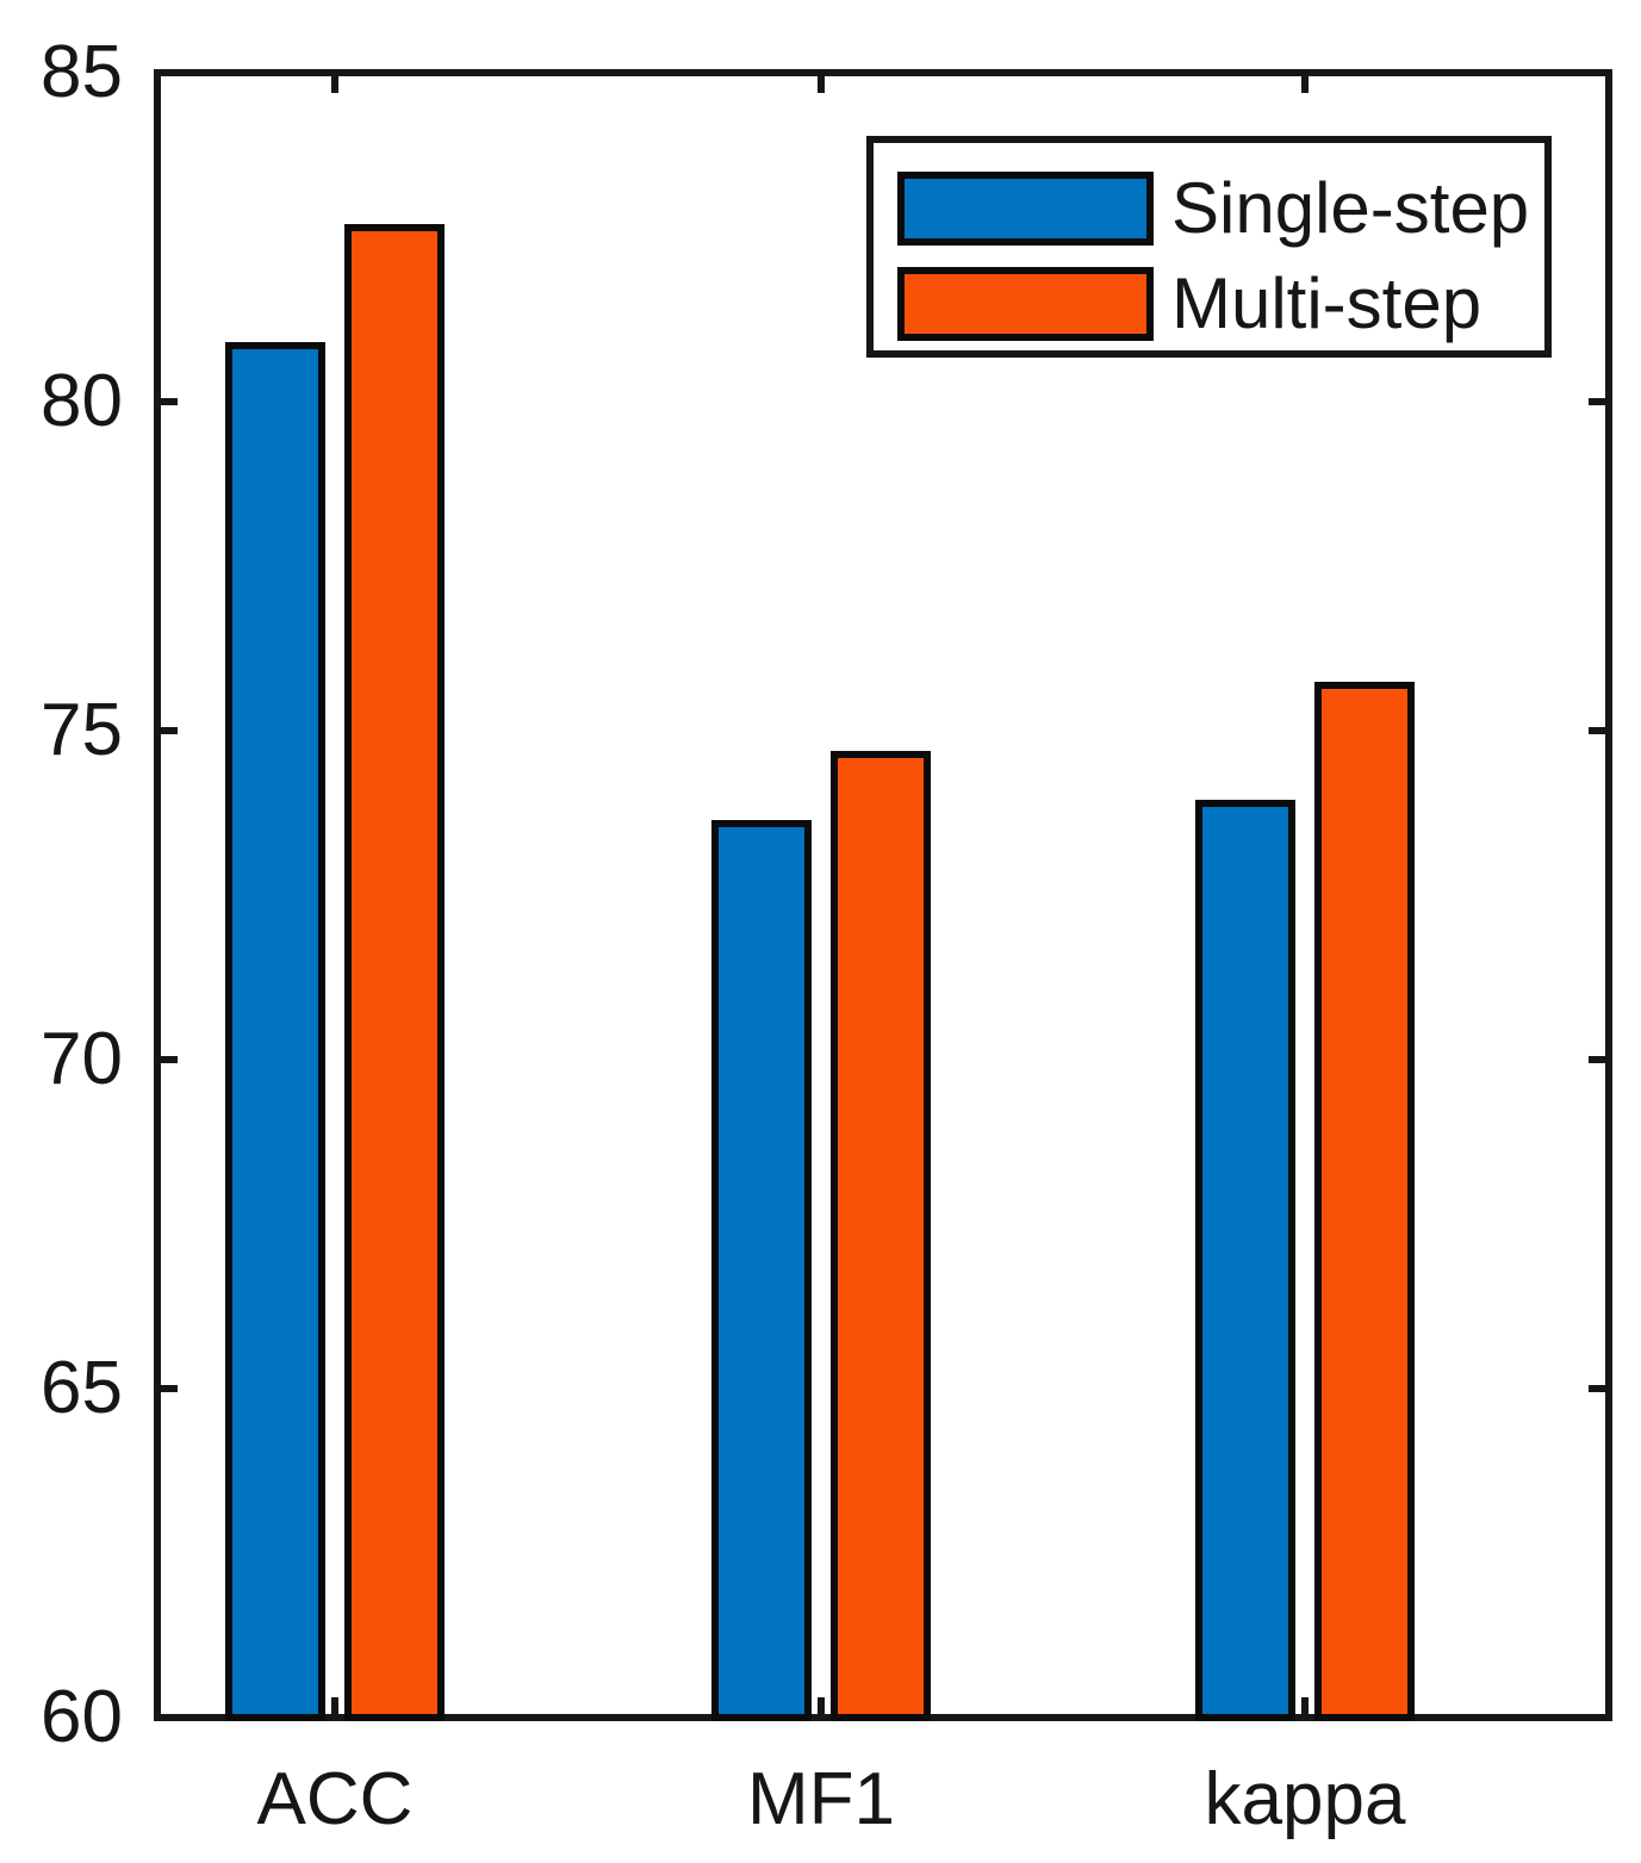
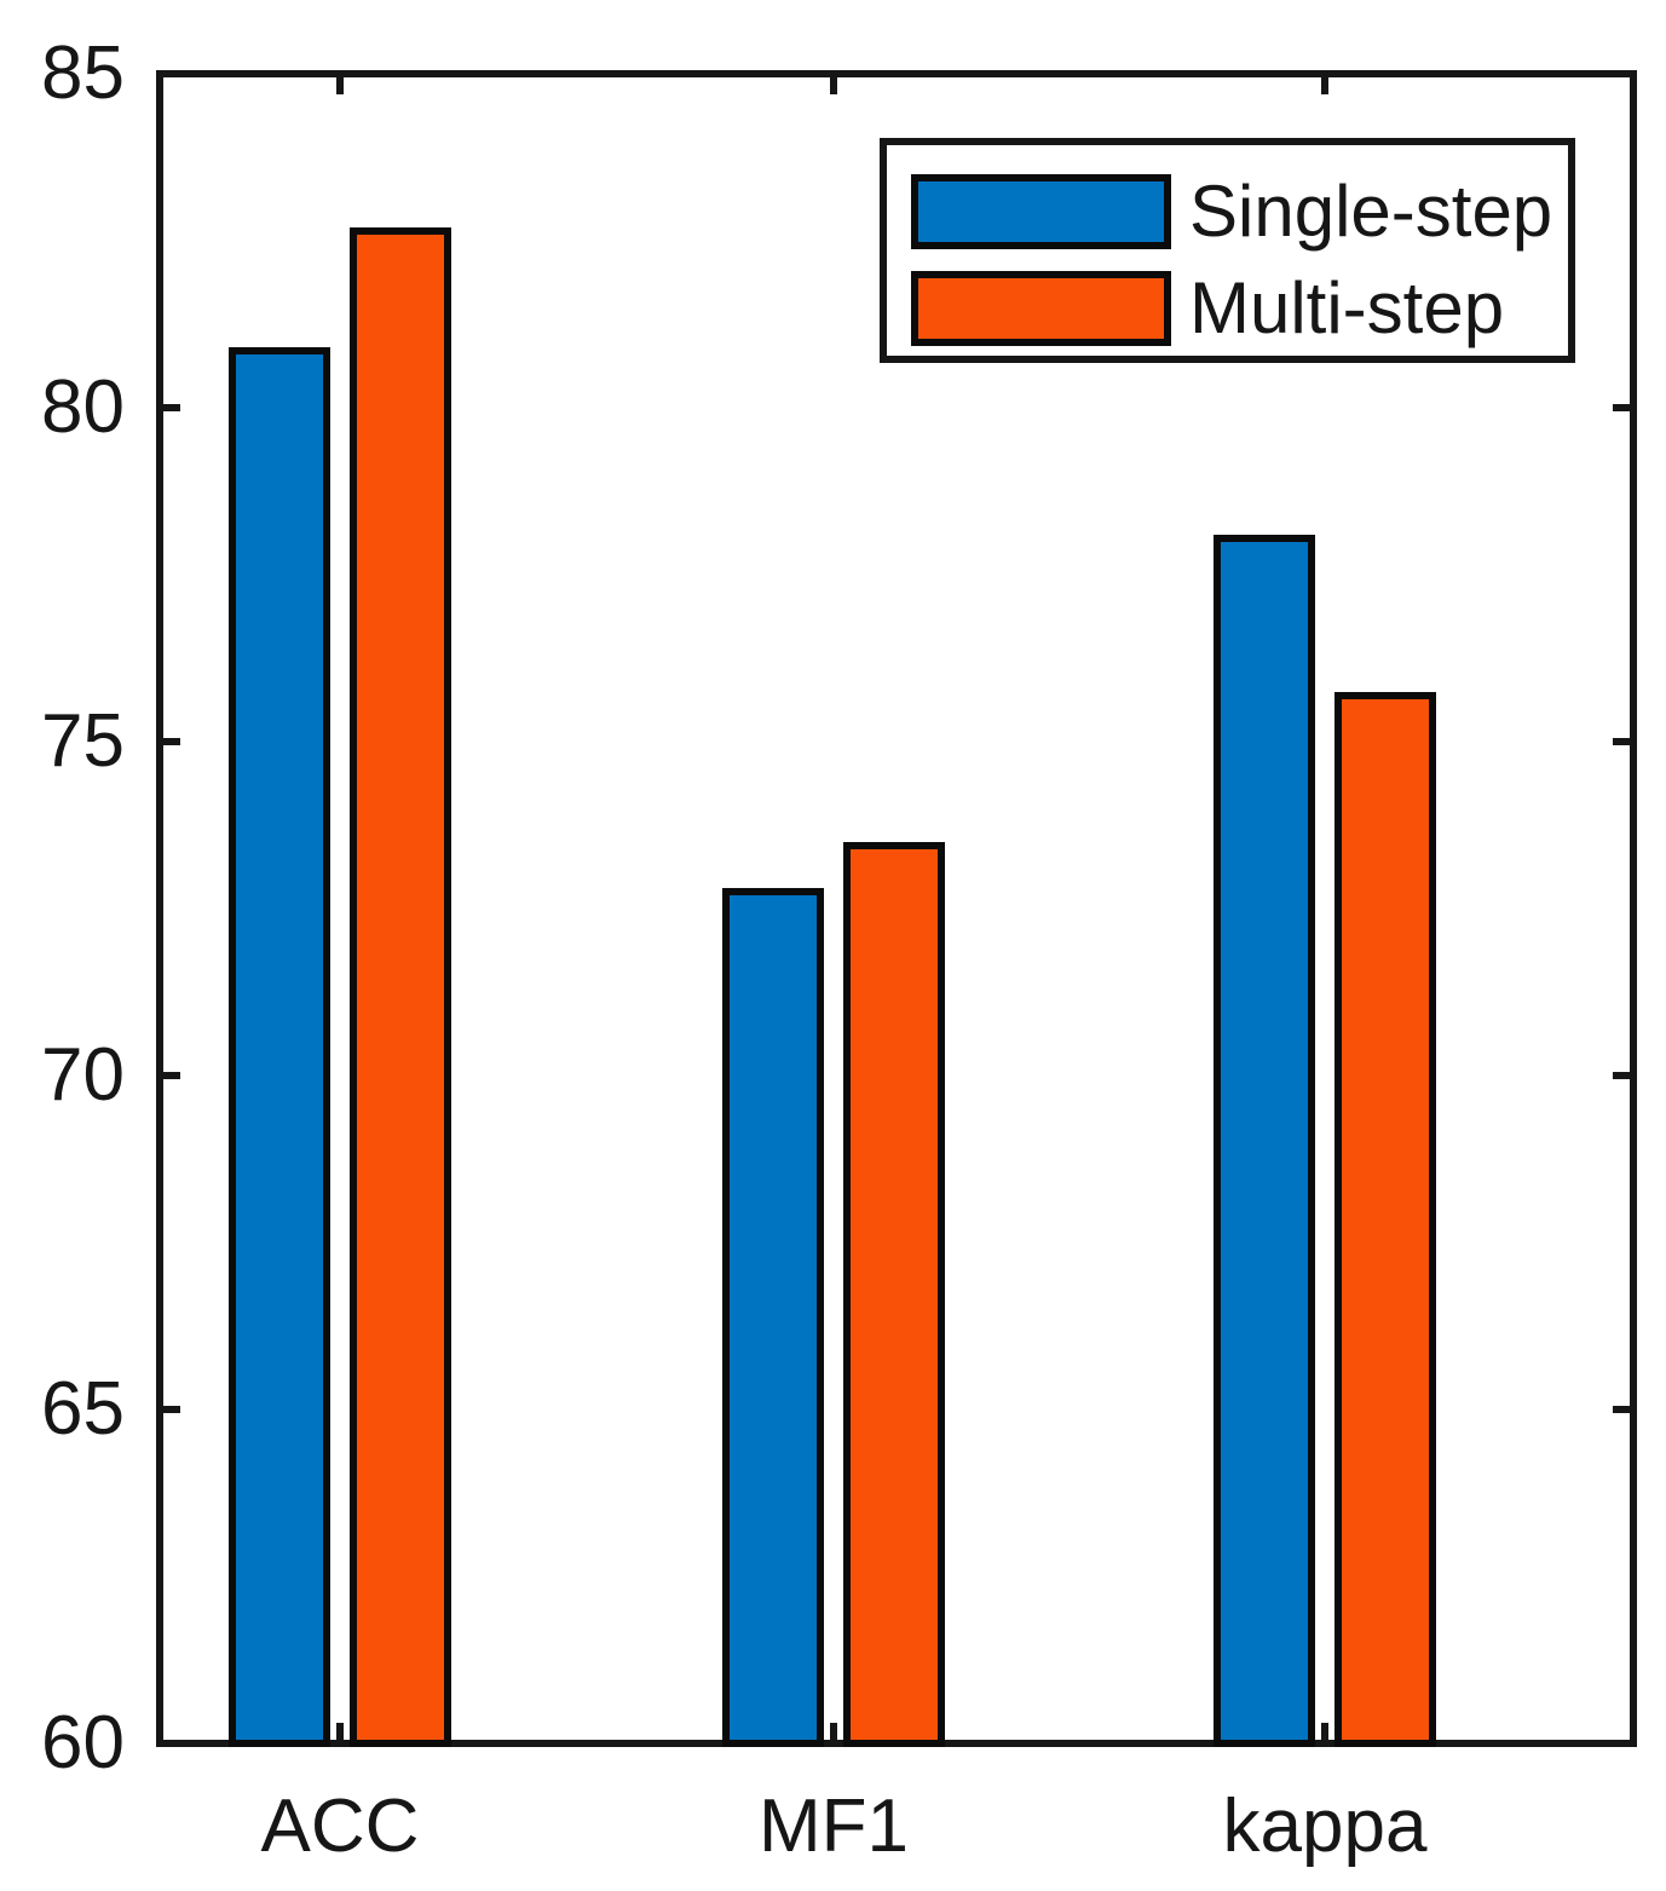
Single-step/MF1: 73.7 -> 72.8
Multi-step/MF1: 74.7 -> 73.5
Single-step/kappa: 74.0 -> 78.1
